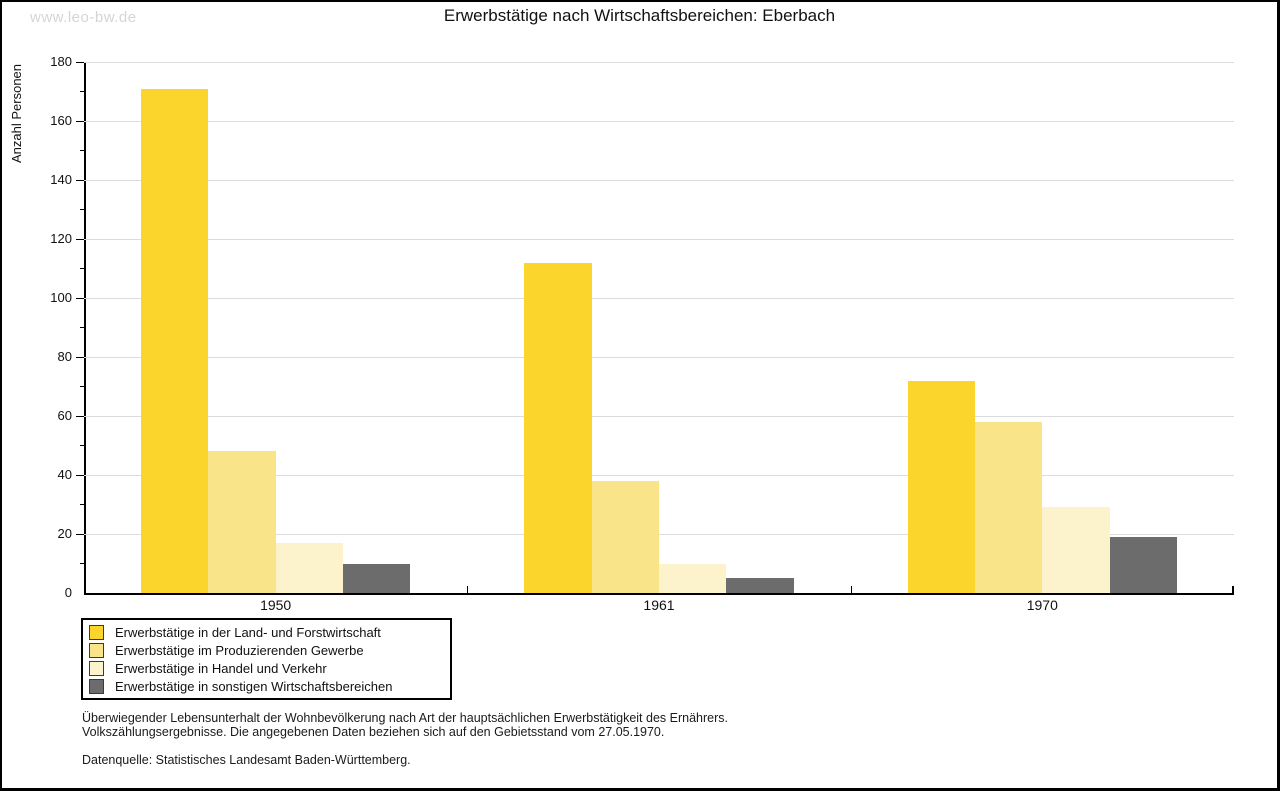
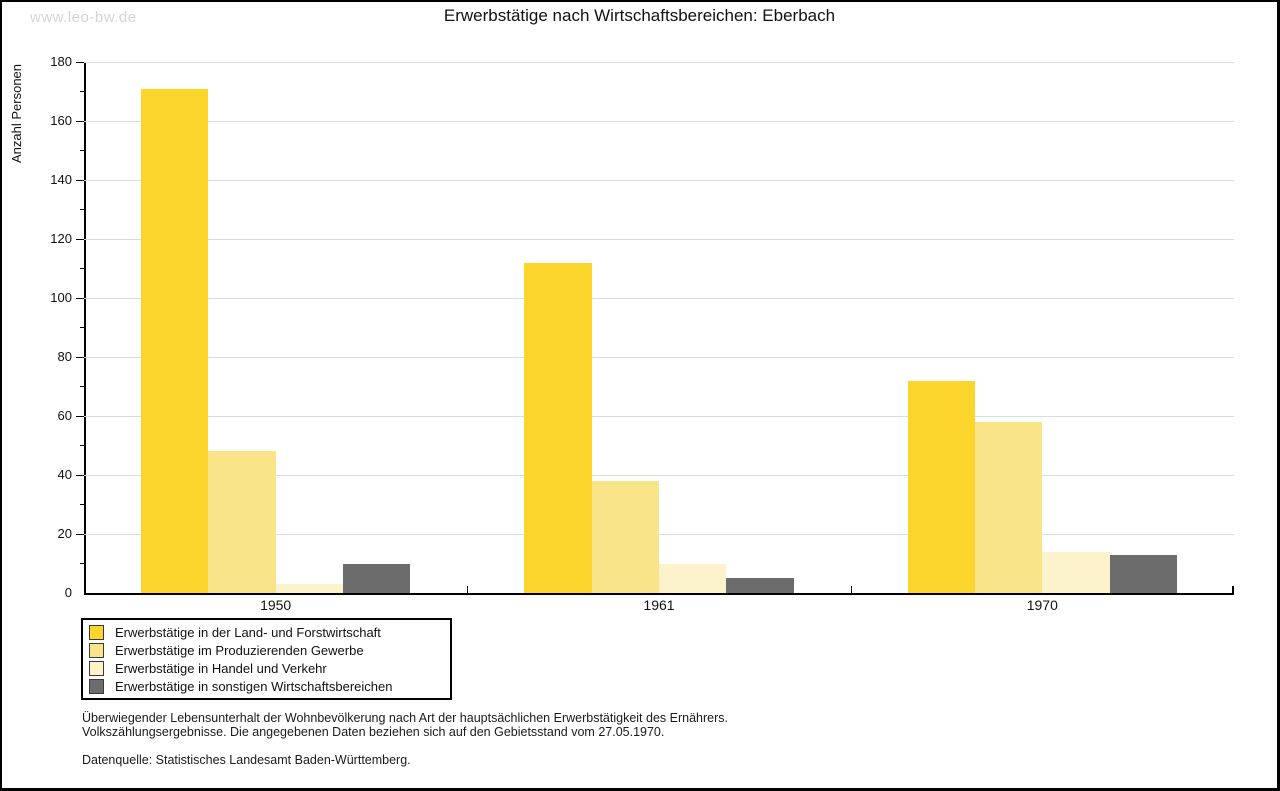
Erwerbstätige in Handel und Verkehr/1950: 17 -> 3
Erwerbstätige in Handel und Verkehr/1970: 29 -> 14
Erwerbstätige in sonstigen Wirtschaftsbereichen/1970: 19 -> 13
